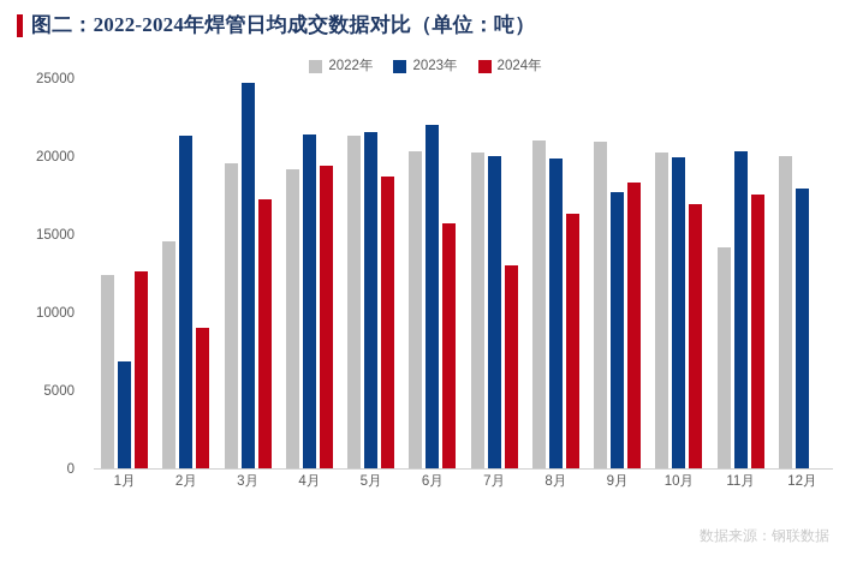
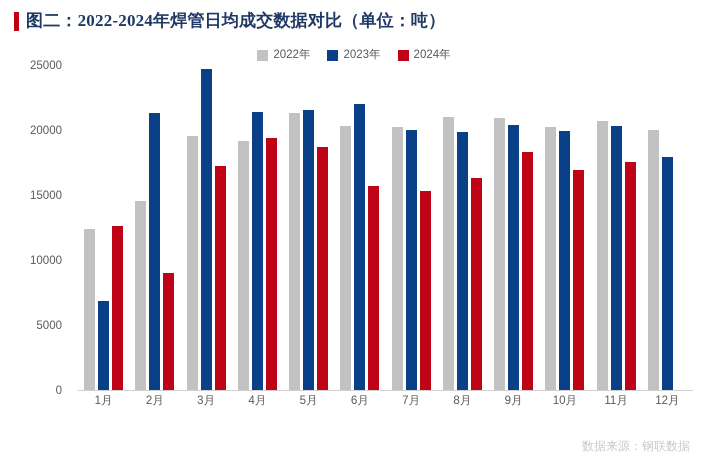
2024年/7月: 13100 -> 15400
2023年/9月: 17800 -> 20500
2022年/11月: 14200 -> 20800
